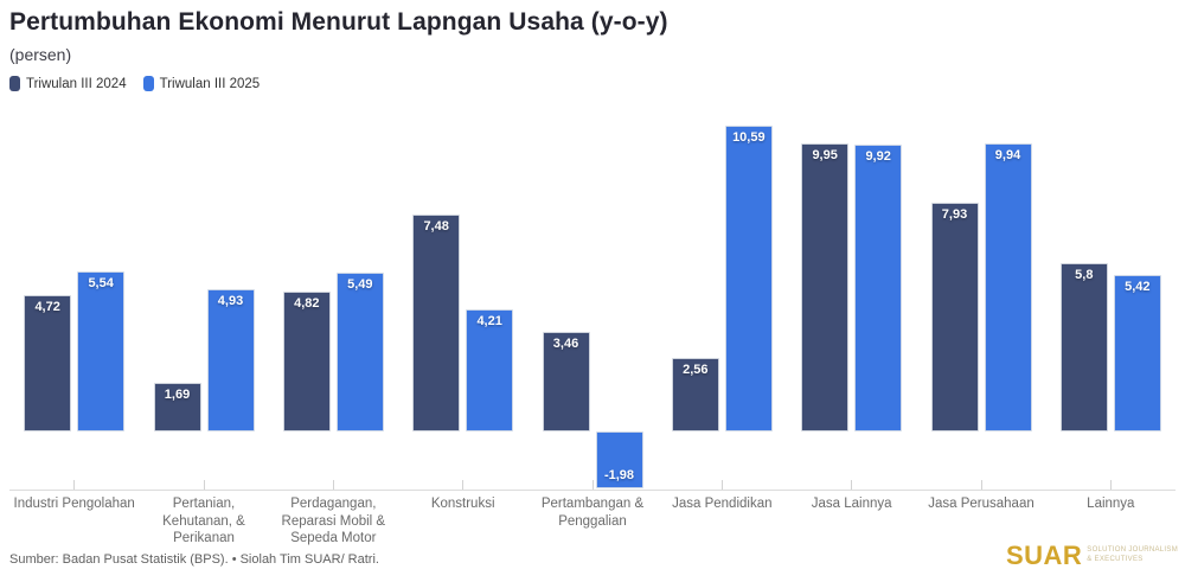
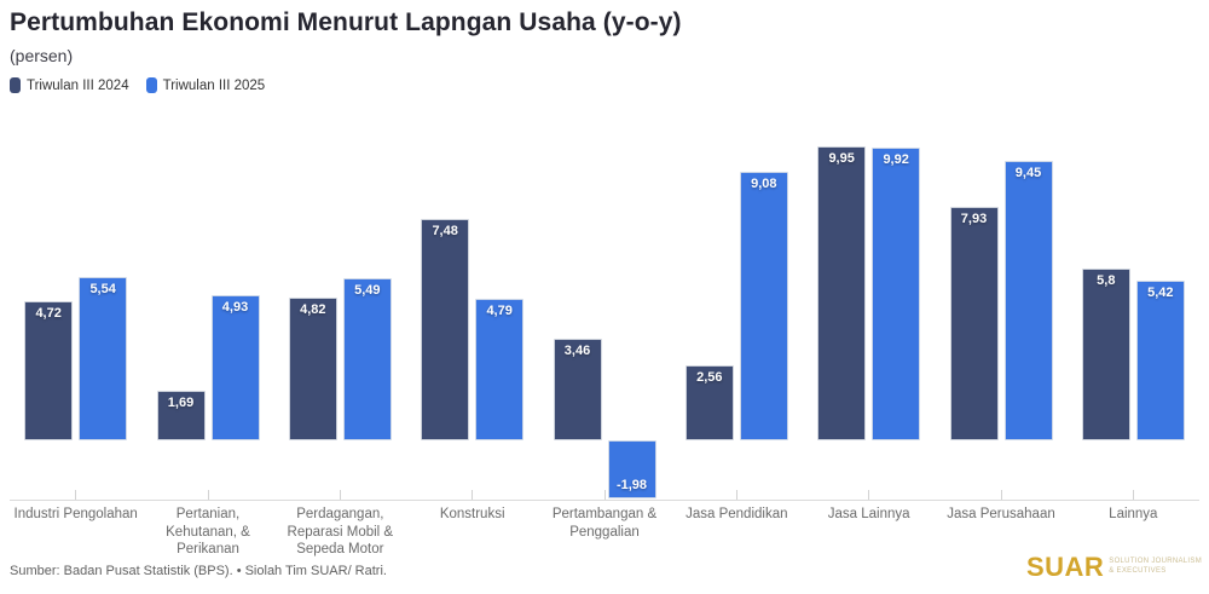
Triwulan III 2025/Konstruksi: 4,21 -> 4,79
Triwulan III 2025/Jasa Pendidikan: 10,59 -> 9,08
Triwulan III 2025/Jasa Perusahaan: 9,94 -> 9,45
